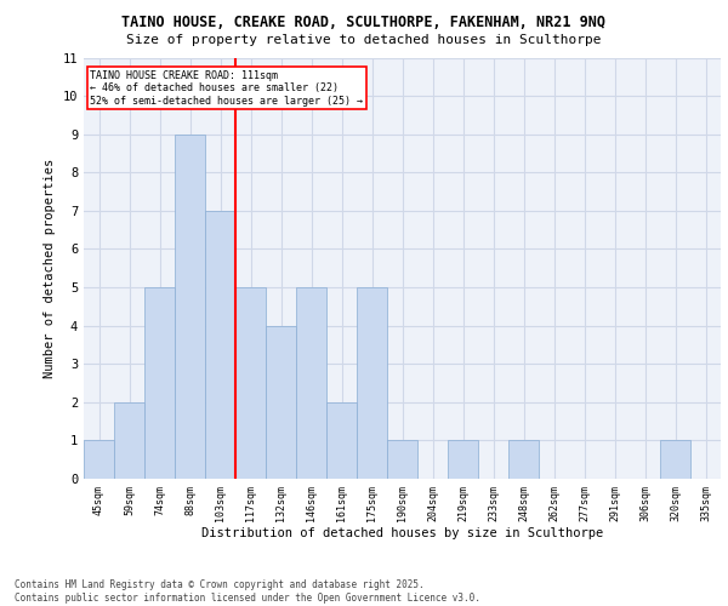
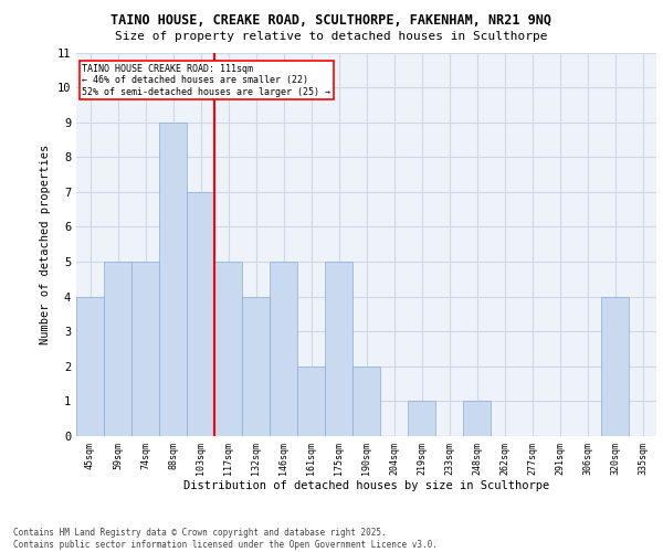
45sqm: 1 -> 4
59sqm: 2 -> 5
190sqm: 1 -> 2
320sqm: 1 -> 4
